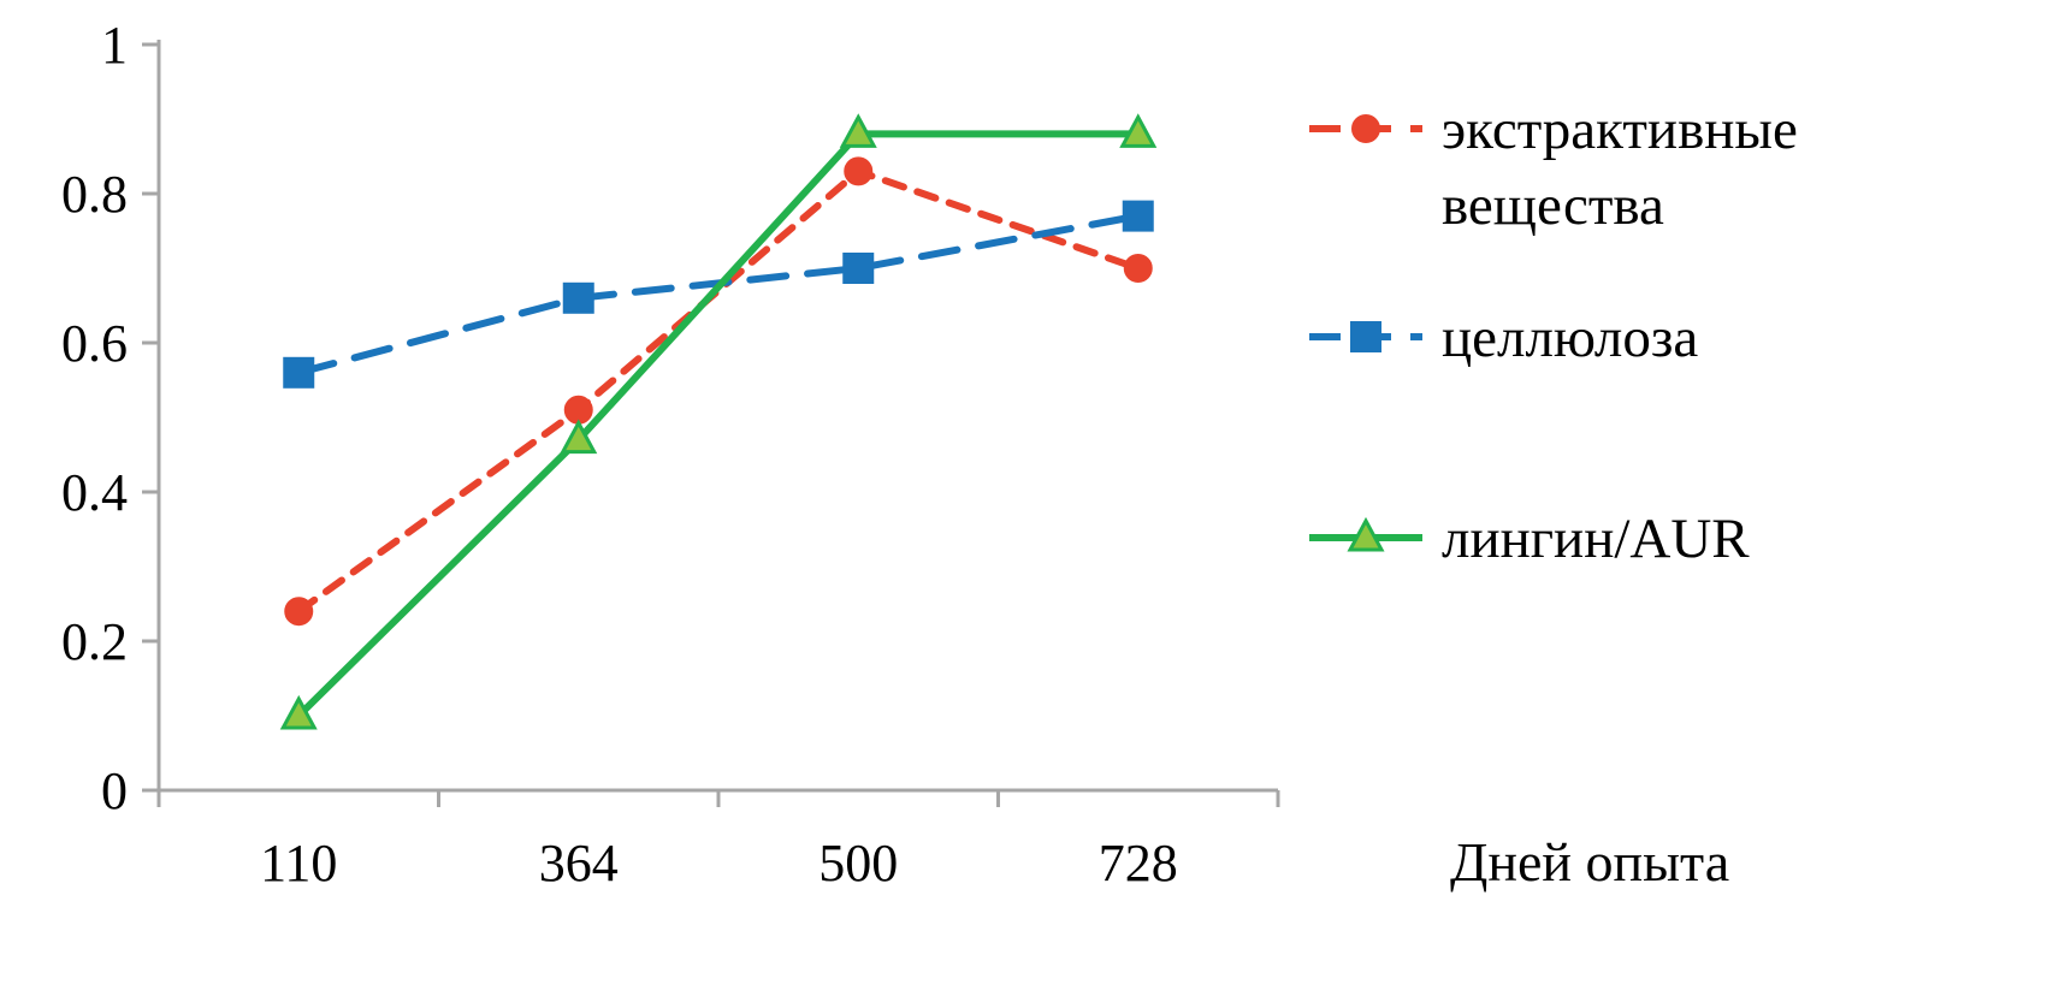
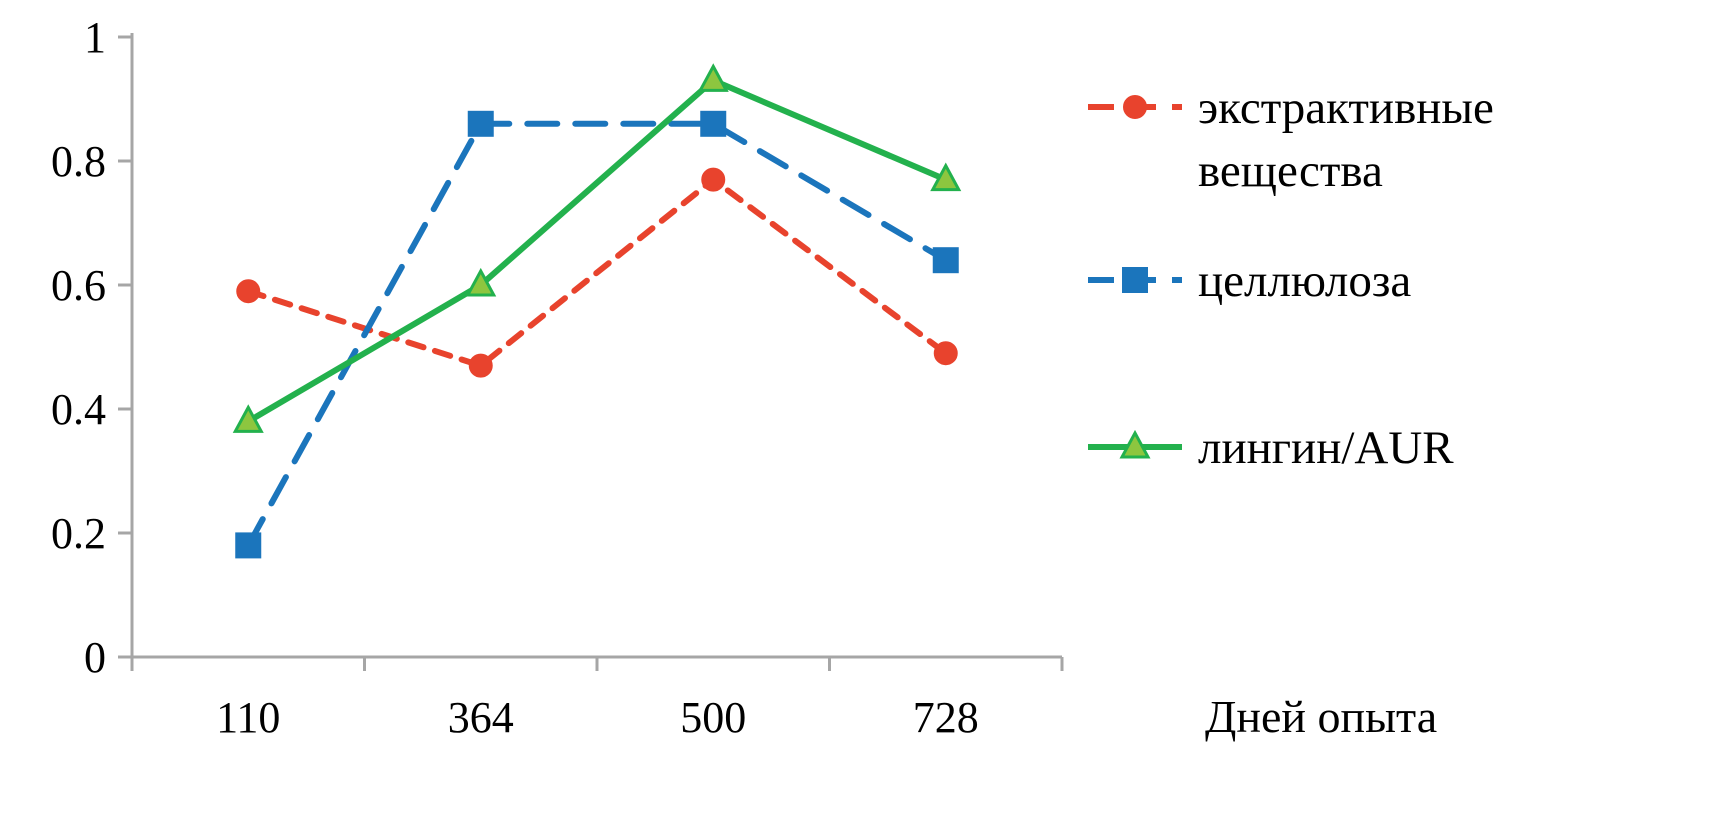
экстрактивные вещества/110: 0.24 -> 0.59
целлюлоза/110: 0.56 -> 0.18
лингин/AUR/110: 0.10 -> 0.38
экстрактивные вещества/364: 0.51 -> 0.47
целлюлоза/364: 0.66 -> 0.86
лингин/AUR/364: 0.47 -> 0.60
экстрактивные вещества/500: 0.83 -> 0.77
целлюлоза/500: 0.70 -> 0.86
лингин/AUR/500: 0.88 -> 0.93
экстрактивные вещества/728: 0.70 -> 0.49
целлюлоза/728: 0.77 -> 0.64
лингин/AUR/728: 0.88 -> 0.77
